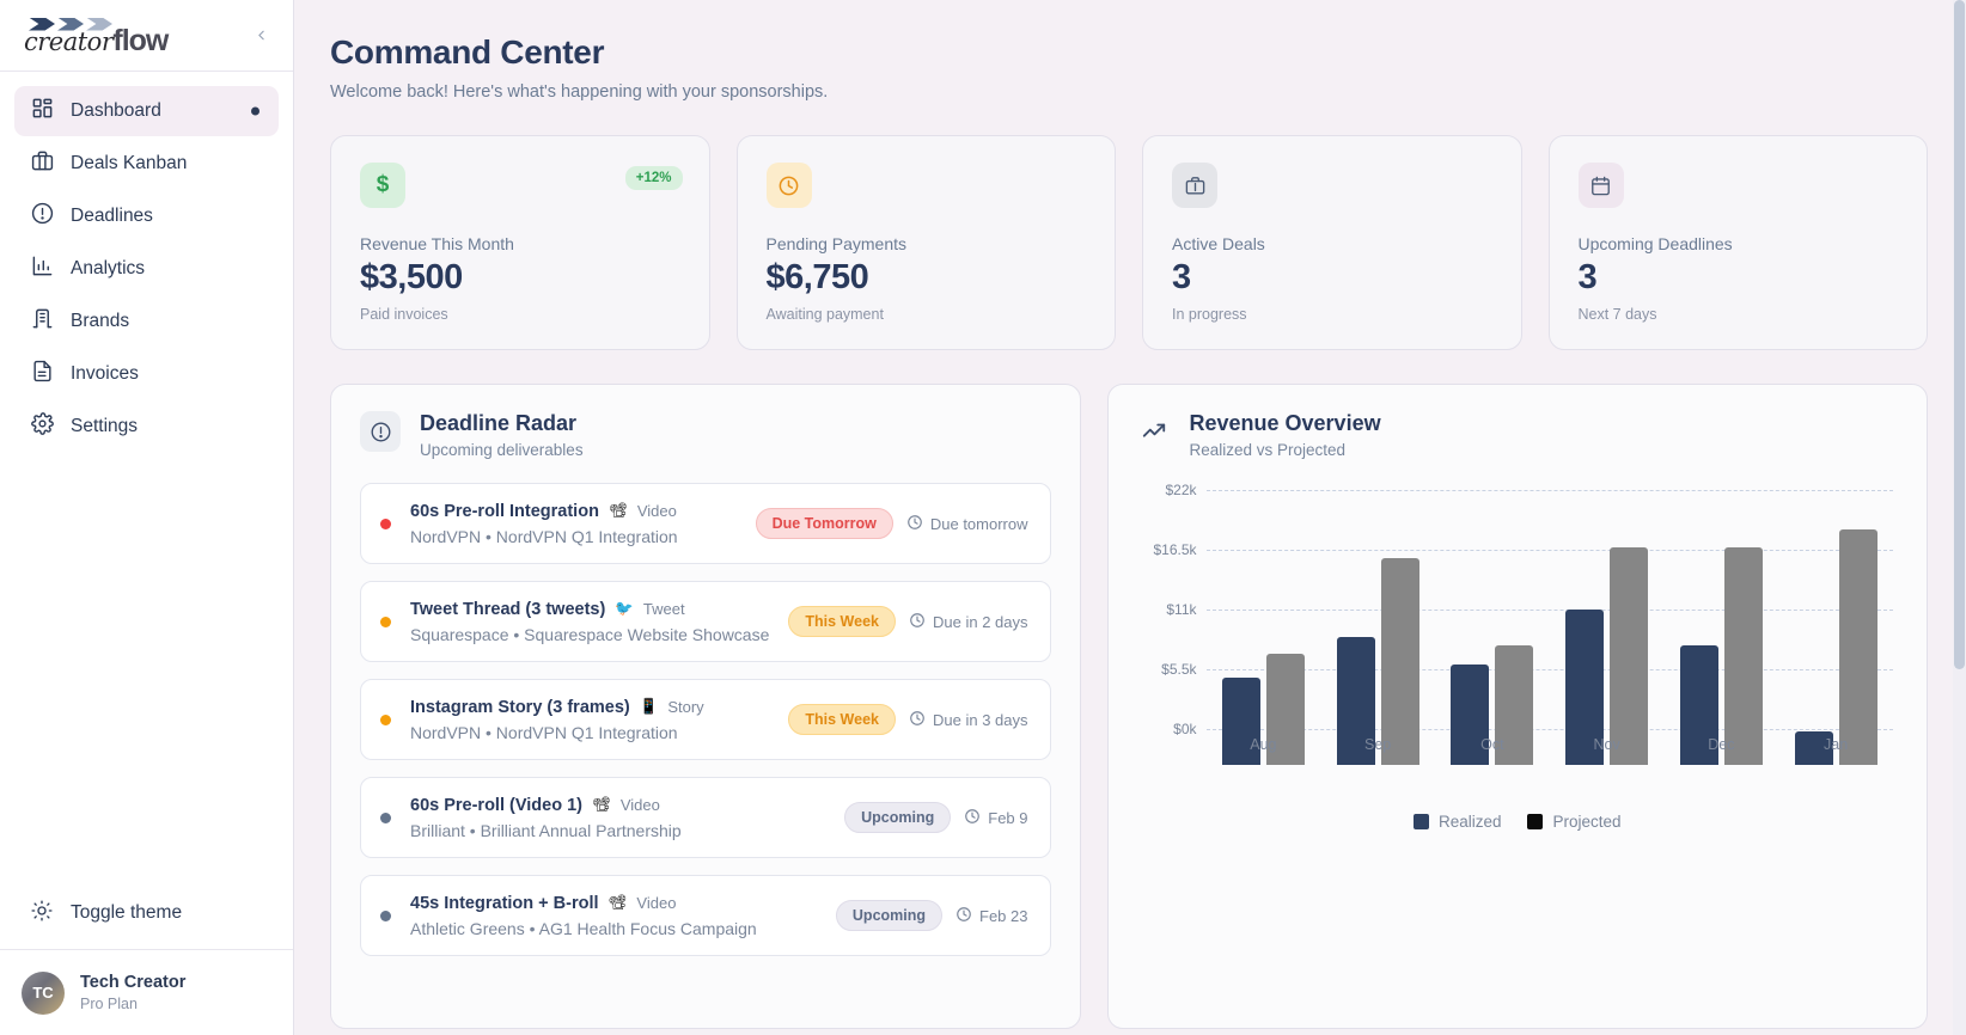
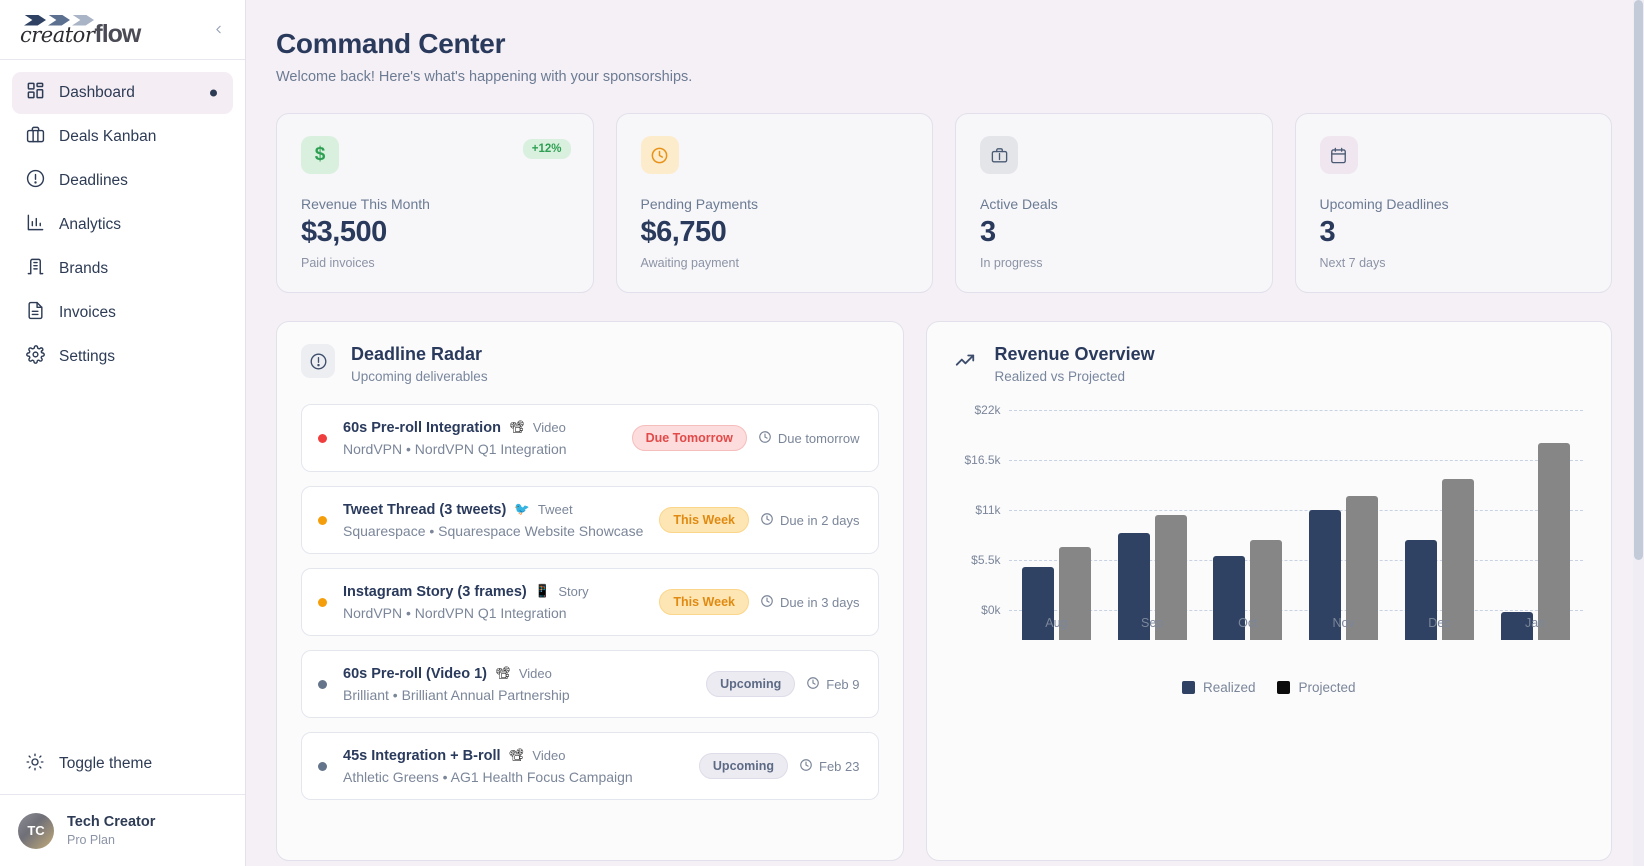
Projected/Sep: $19k -> $14k
Projected/Nov: $20k -> $16k
Projected/Dec: $20k -> $18k
